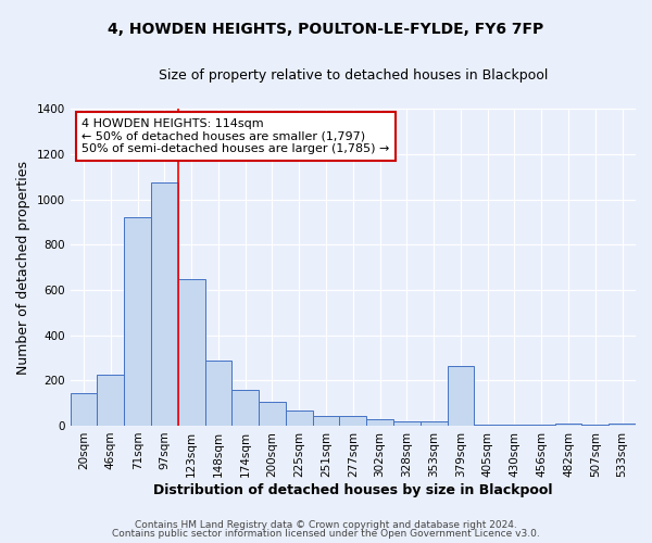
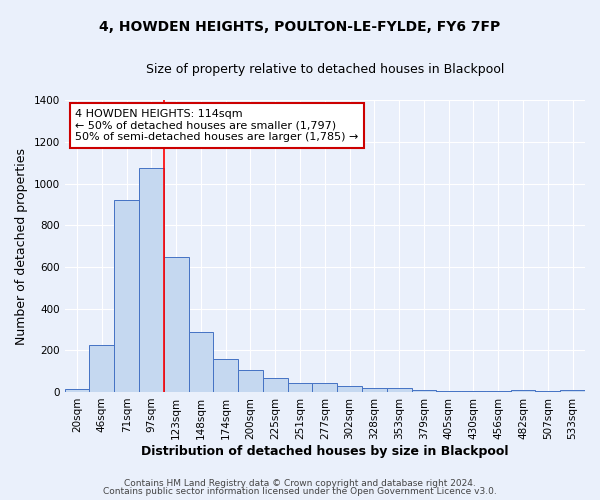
20sqm: 145 -> 15
379sqm: 265 -> 10
